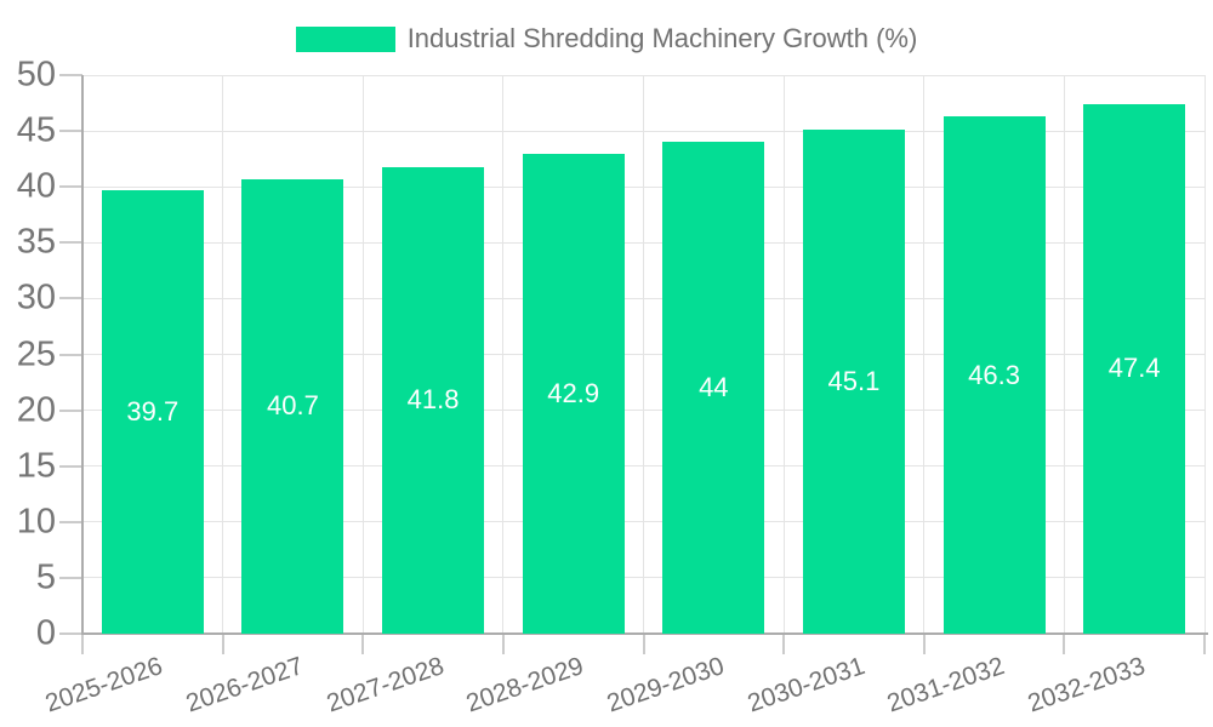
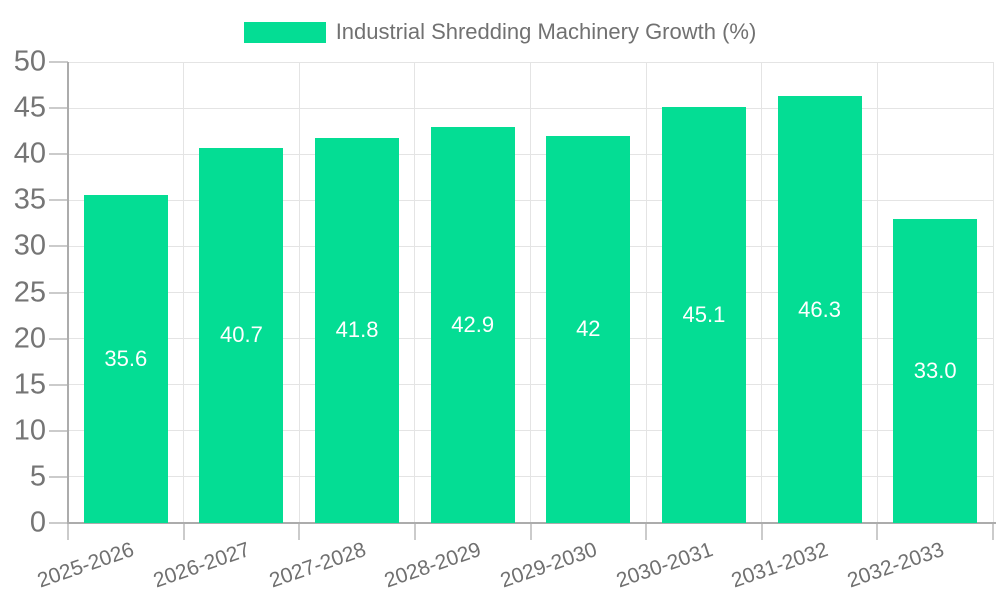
2025-2026: 39.7 -> 35.6
2029-2030: 44 -> 42
2032-2033: 47.4 -> 33.0
